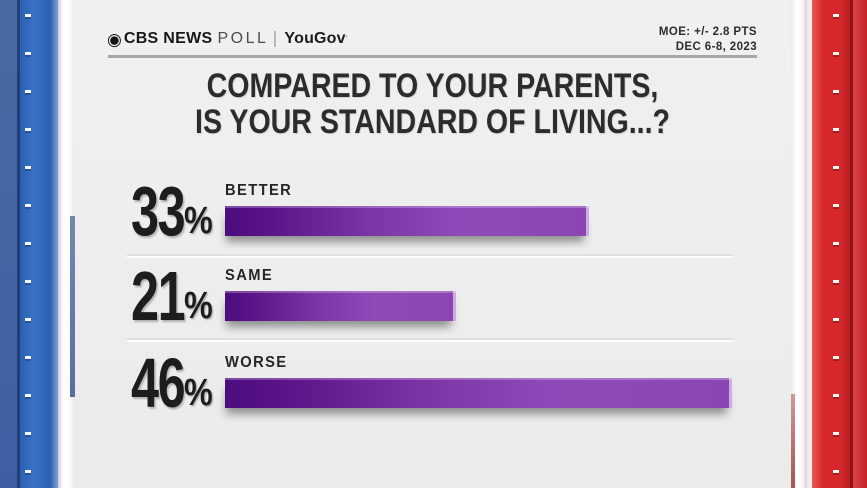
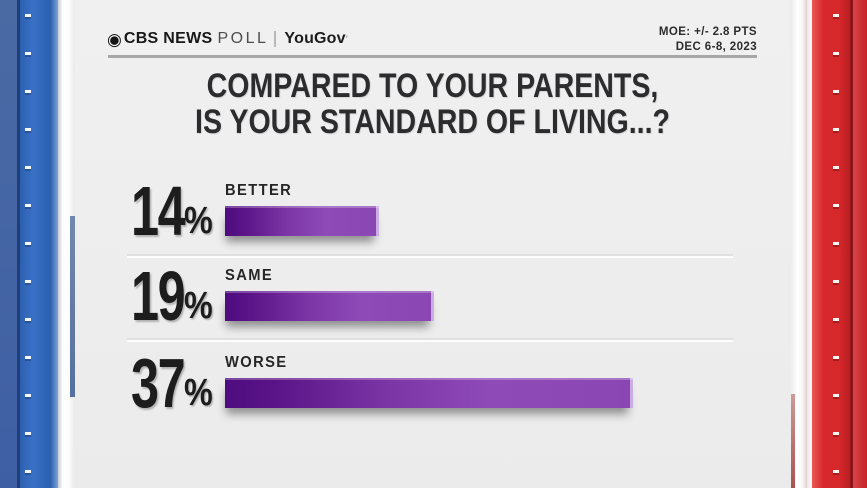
BETTER: 33 -> 14
SAME: 21 -> 19
WORSE: 46 -> 37
